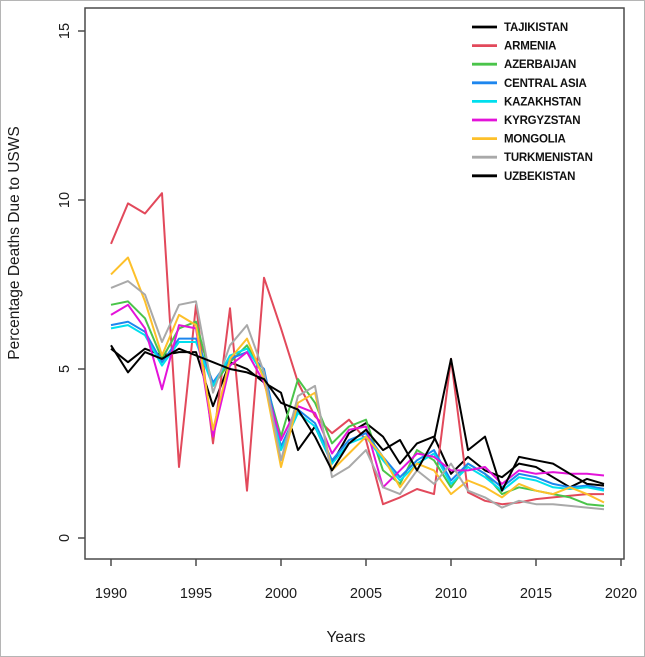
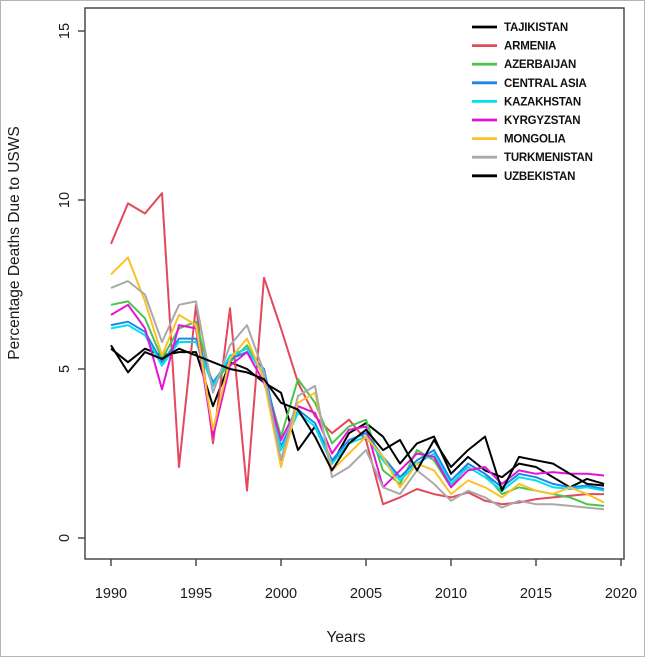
ARMENIA/2010: 5.3 -> 1.2
KYRGYZSTAN/2010: 2.0 -> 1.5
TURKMENISTAN/2010: 2.2 -> 1.1
UZBEKISTAN/2010: 5.3 -> 2.1
